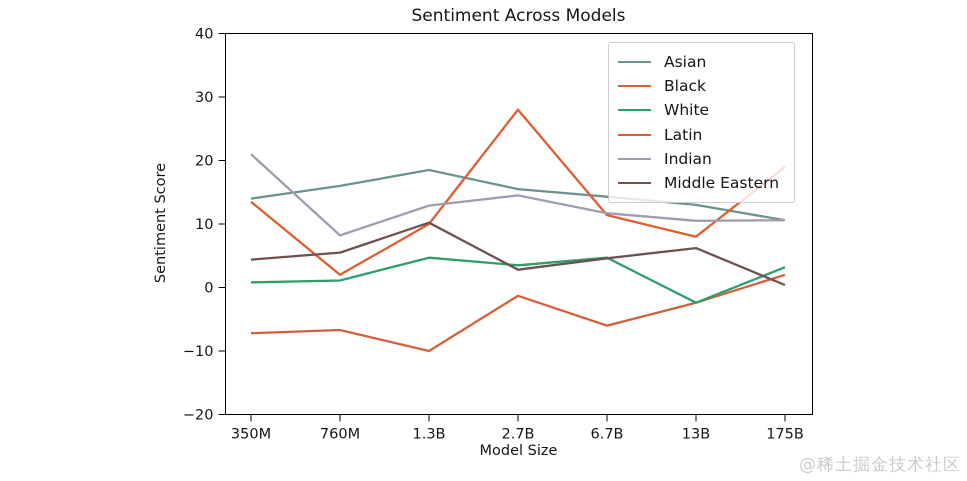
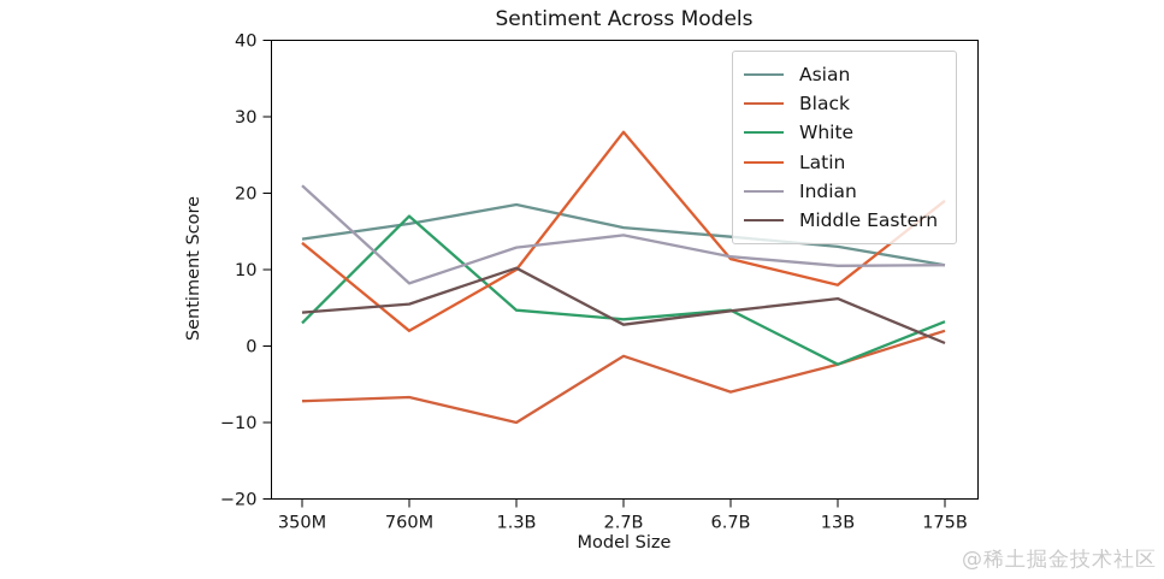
White/350M: 1 -> 3
White/760M: 1 -> 17
